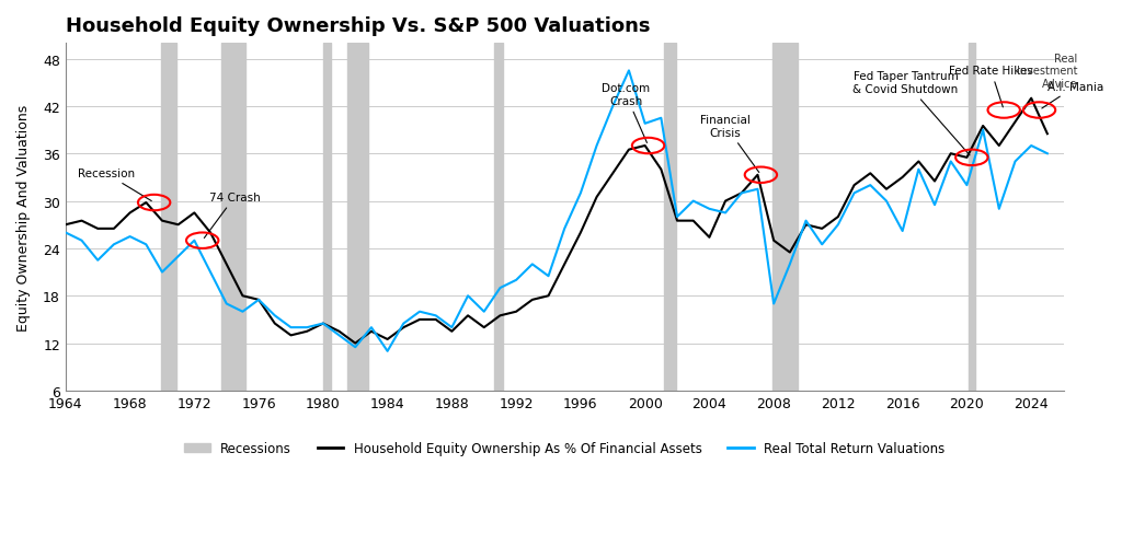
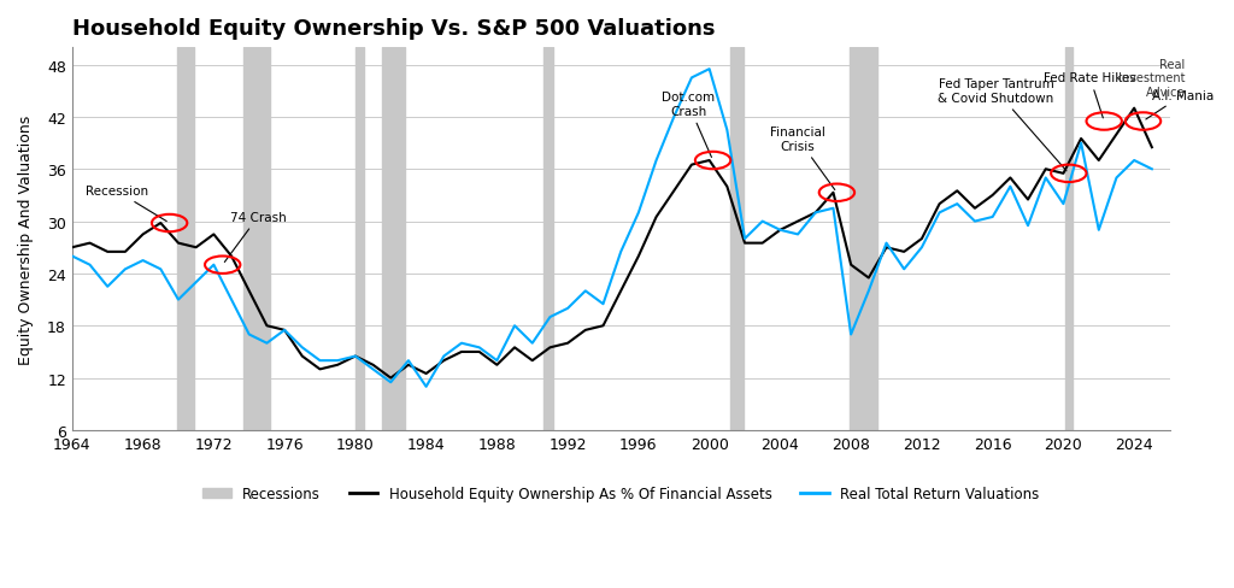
Real Total Return Valuations/2000: 39.8 -> 47.5
Household Equity Ownership As % Of Financial Assets/2004: 25.4 -> 29.0
Real Total Return Valuations/2016: 26.2 -> 30.5
